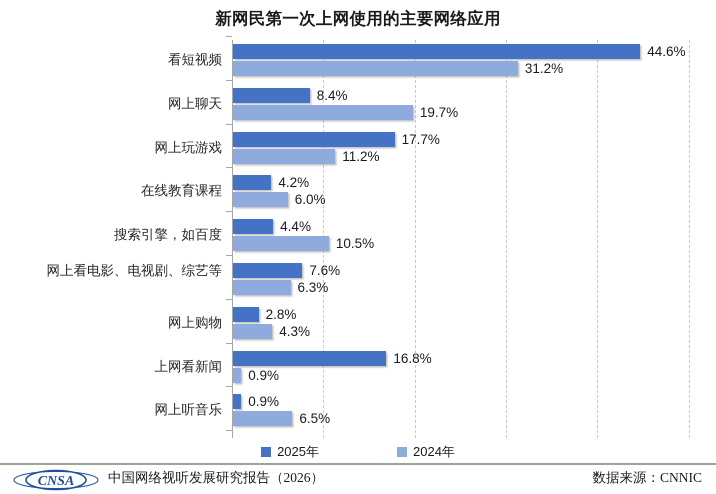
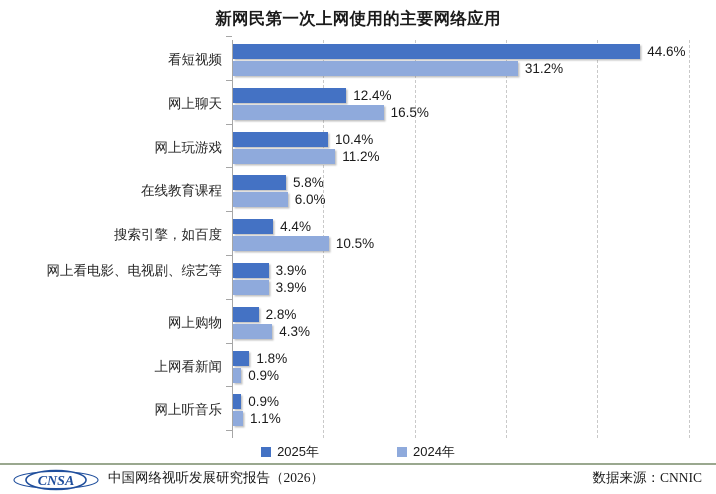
2025年/网上聊天: 8.4% -> 12.4%
2024年/网上聊天: 19.7% -> 16.5%
2025年/网上玩游戏: 17.7% -> 10.4%
2025年/在线教育课程: 4.2% -> 5.8%
2025年/网上看电影、电视剧、综艺等: 7.6% -> 3.9%
2024年/网上看电影、电视剧、综艺等: 6.3% -> 3.9%
2025年/上网看新闻: 16.8% -> 1.8%
2024年/网上听音乐: 6.5% -> 1.1%
